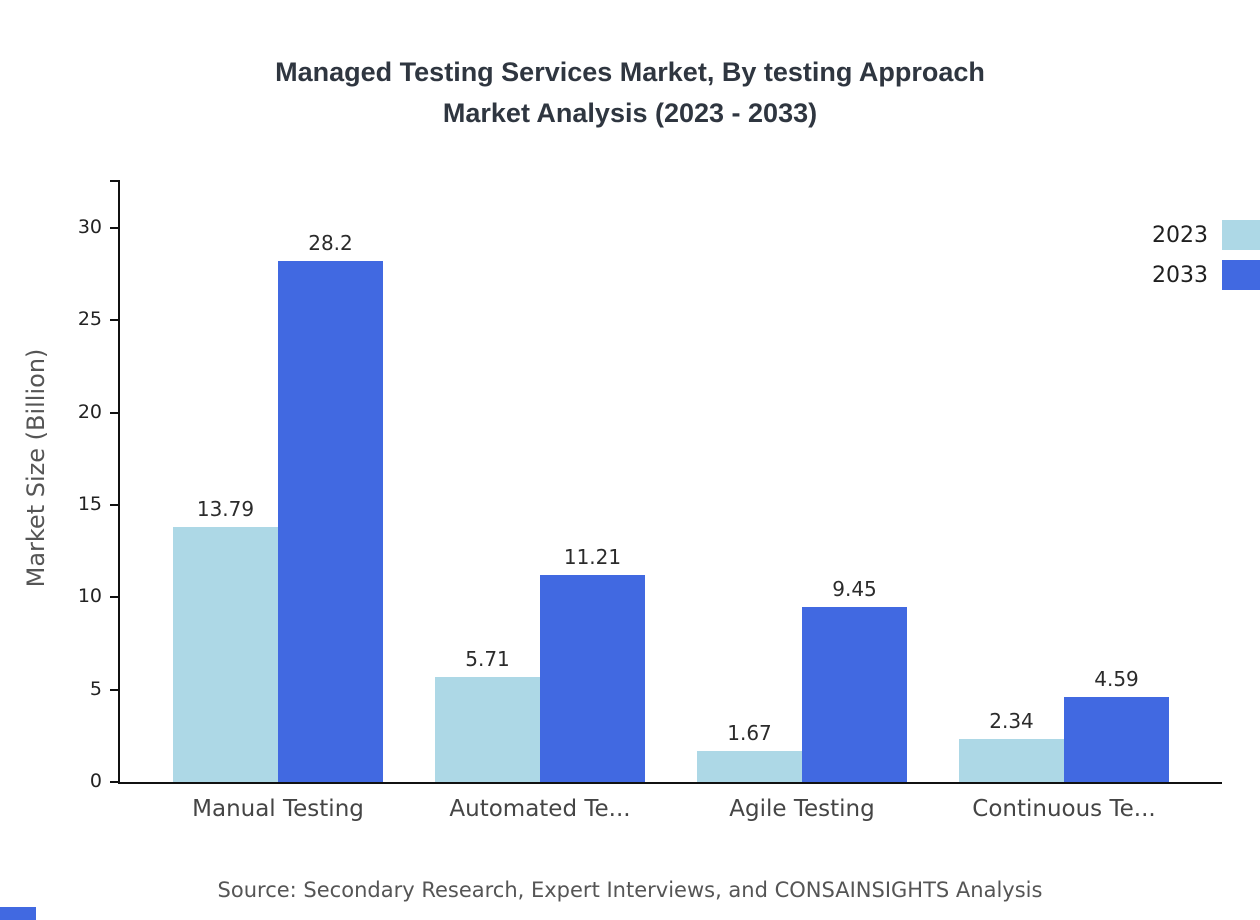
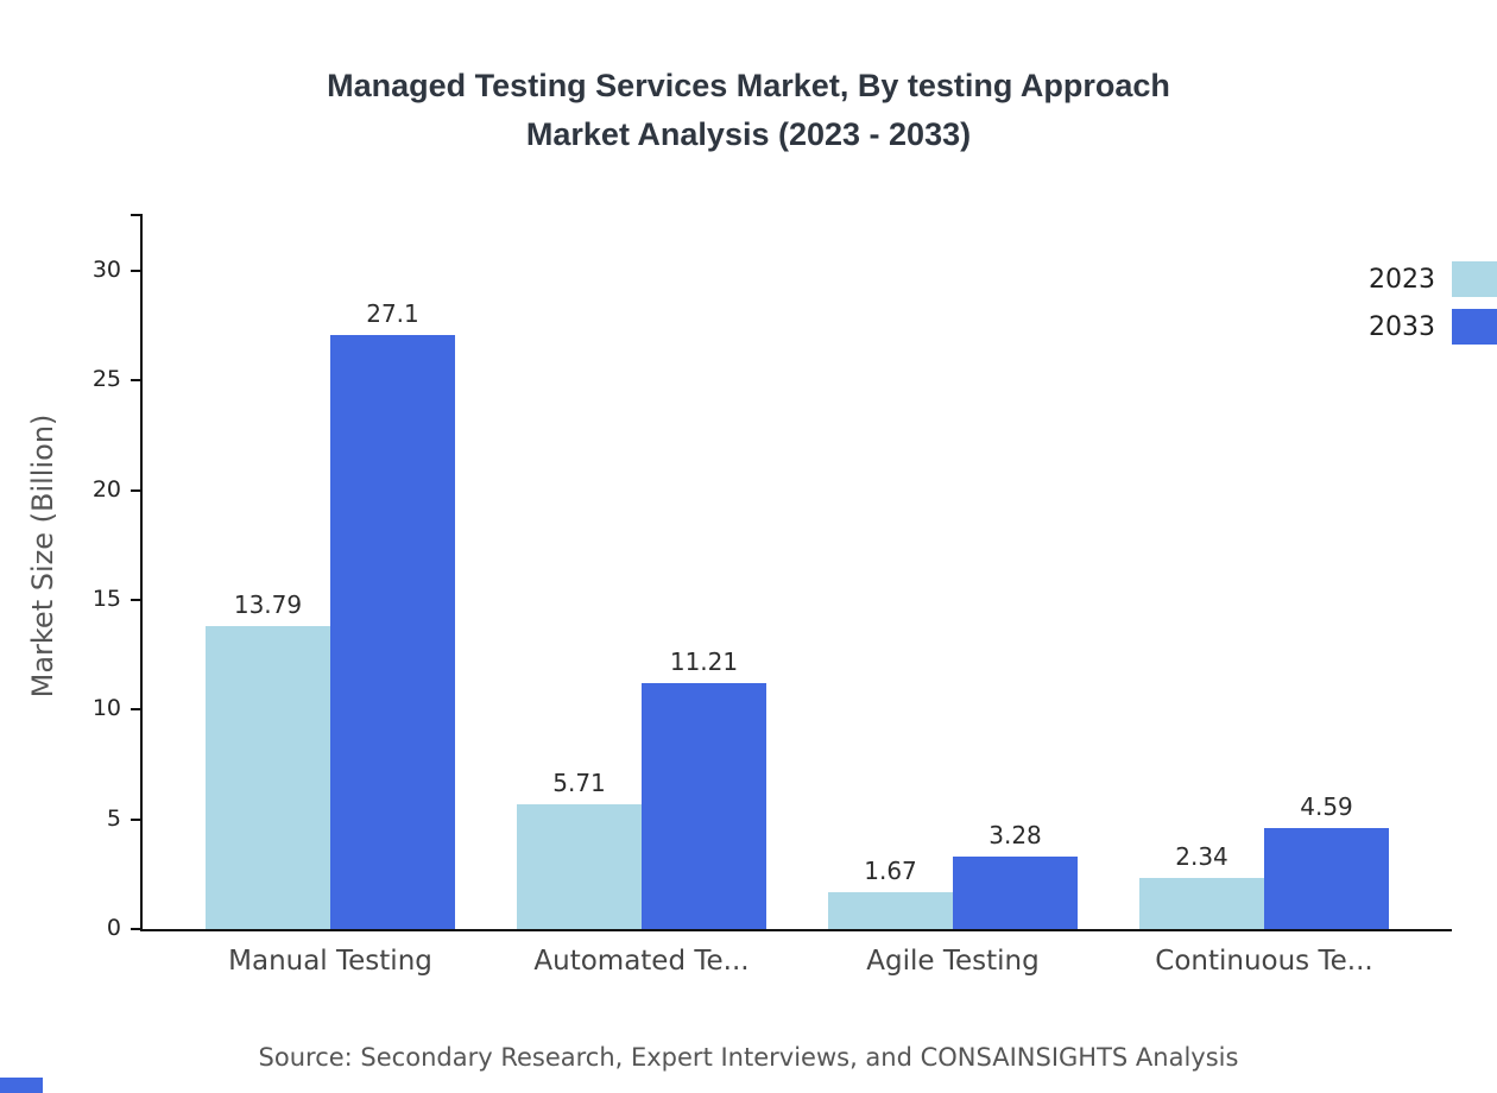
2033/Manual Testing: 28.2 -> 27.1
2033/Agile Testing: 9.45 -> 3.28
